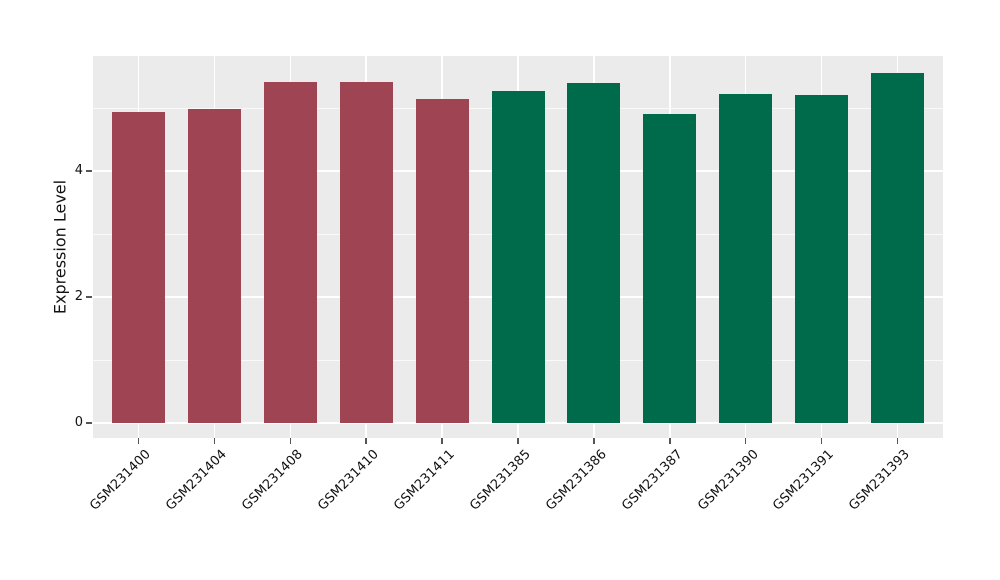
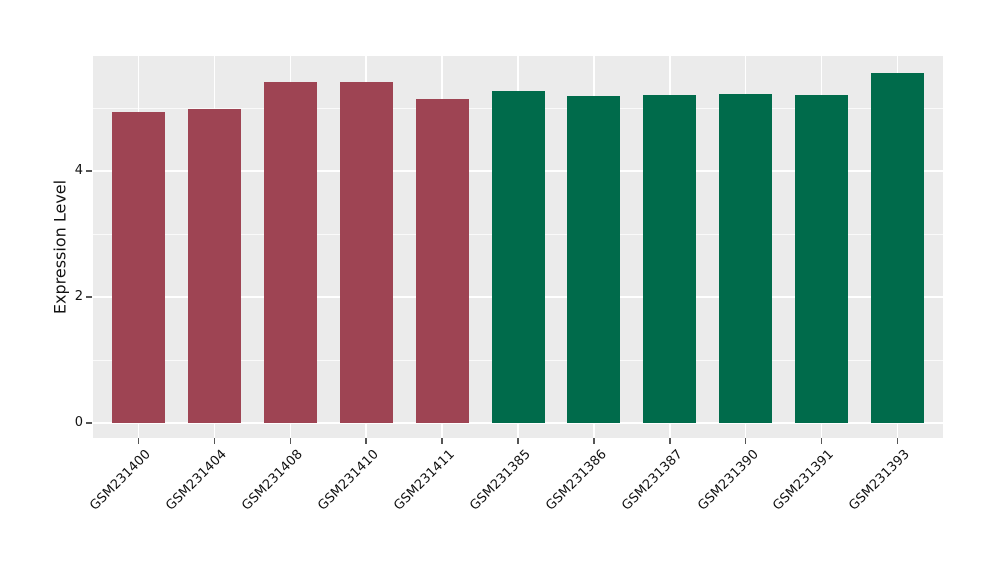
GSM231386: 5.4 -> 5.2
GSM231387: 4.9 -> 5.2
